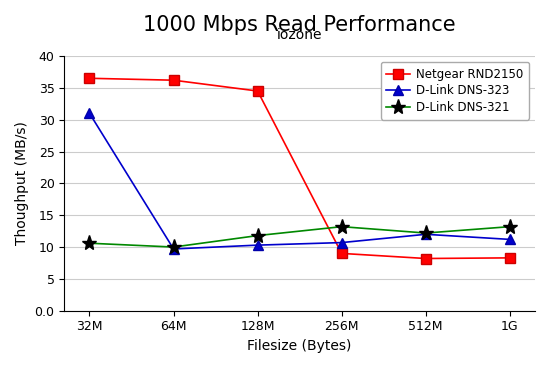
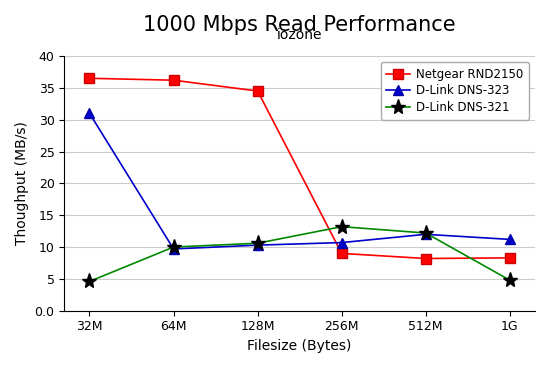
D-Link DNS-321/32M: 10.6 -> 4.6
D-Link DNS-321/128M: 11.8 -> 10.6
D-Link DNS-321/1G: 13.2 -> 4.8
